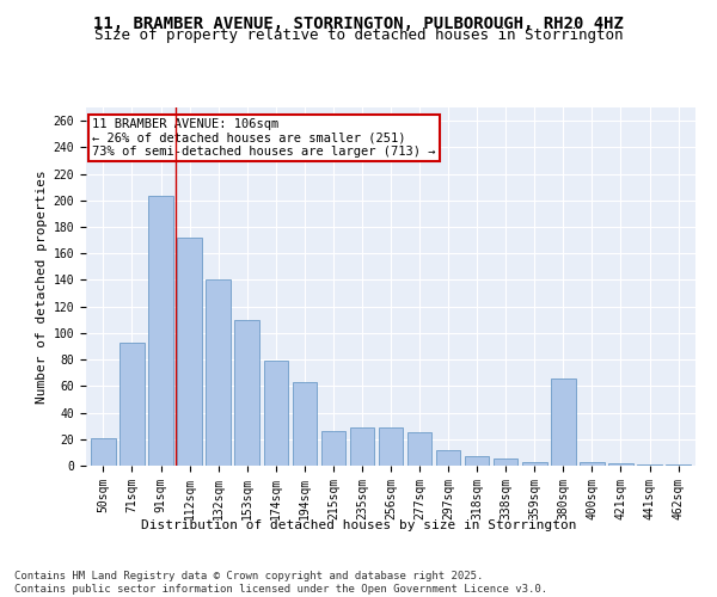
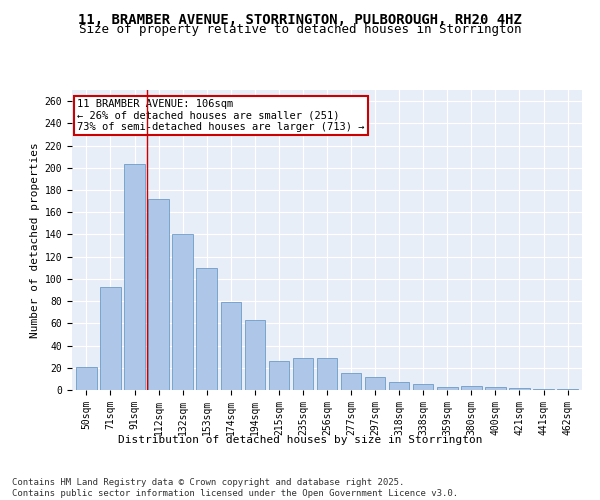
277sqm: 25 -> 15
380sqm: 66 -> 4
